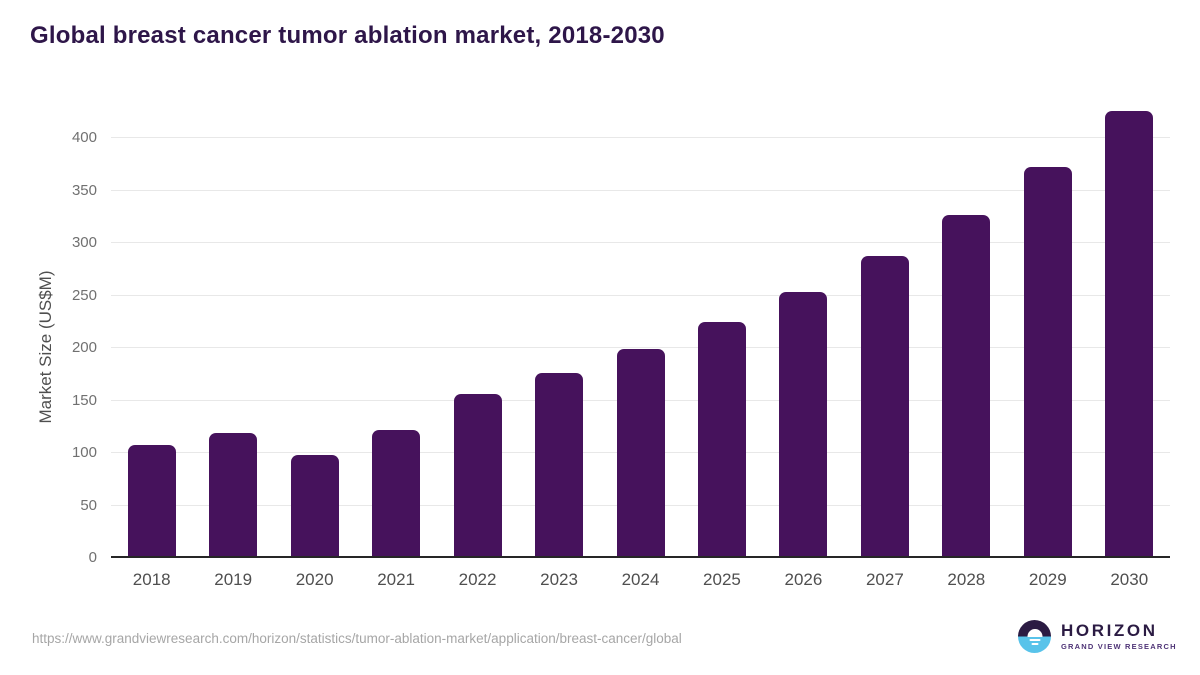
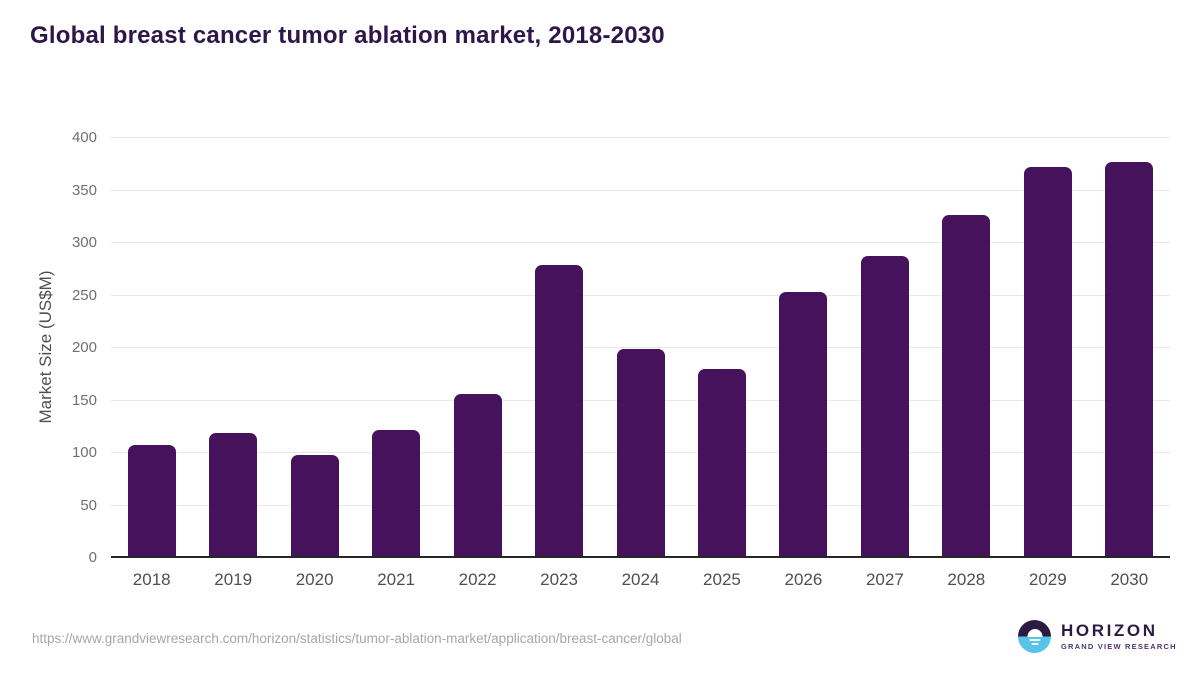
2023: 175 -> 278
2025: 224 -> 179
2030: 425 -> 377
